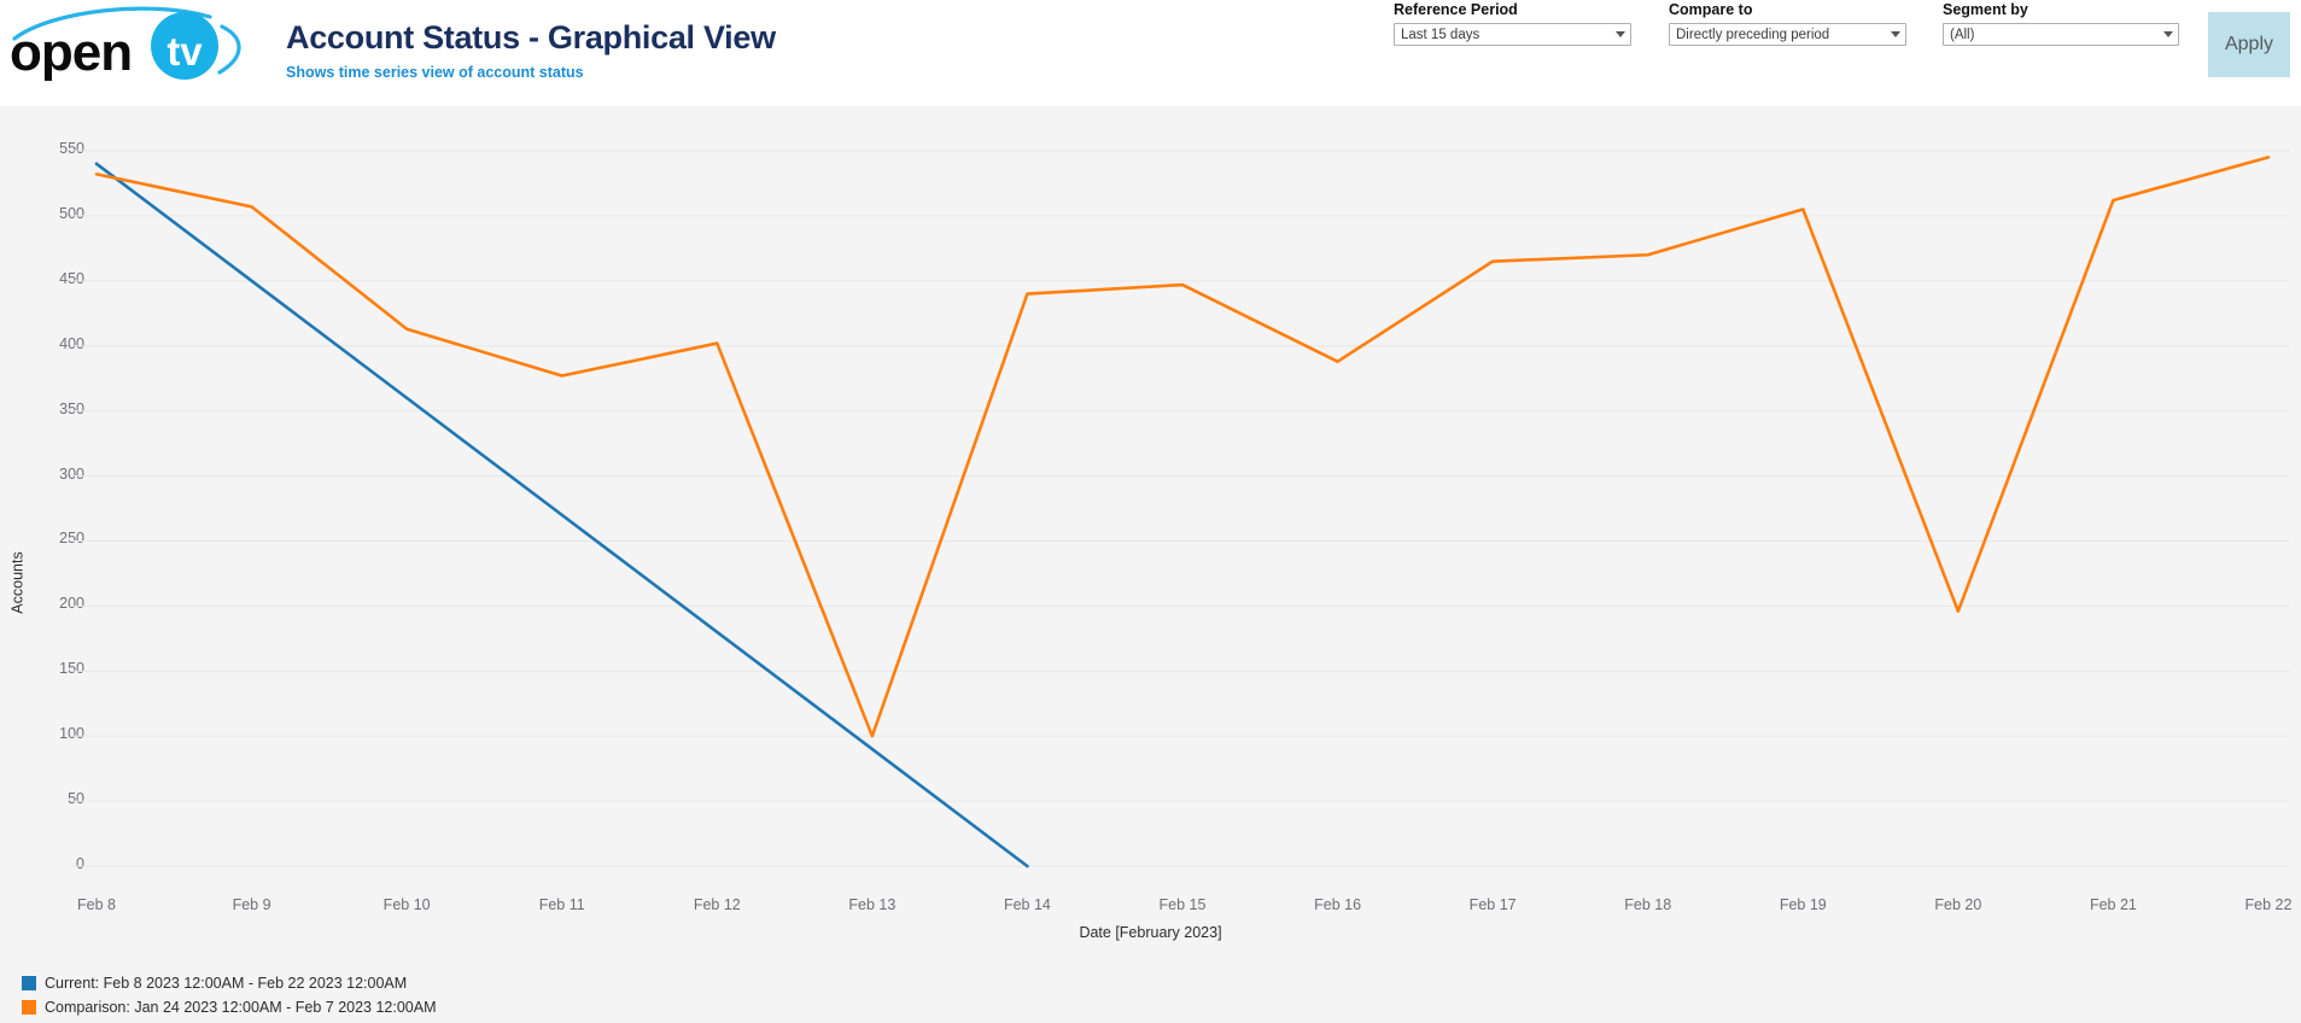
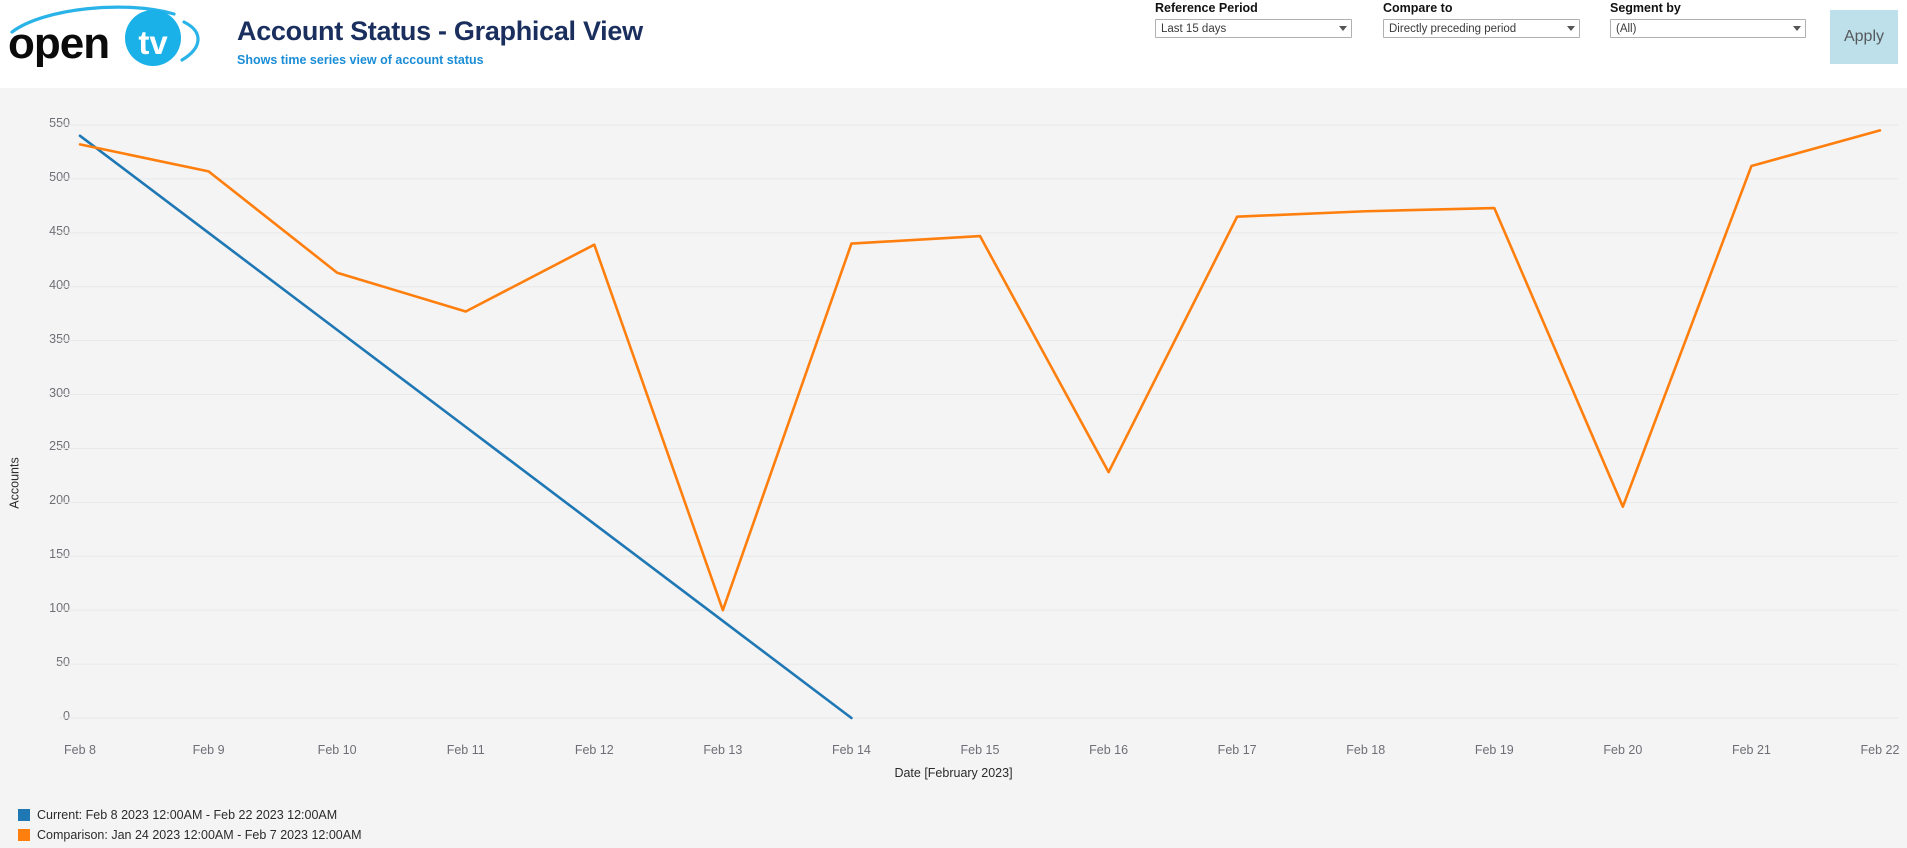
Comparison: Jan 24 2023 12:00AM - Feb 7 2023 12:00AM/Feb 12: 402 -> 439
Comparison: Jan 24 2023 12:00AM - Feb 7 2023 12:00AM/Feb 16: 388 -> 228
Comparison: Jan 24 2023 12:00AM - Feb 7 2023 12:00AM/Feb 19: 505 -> 473
